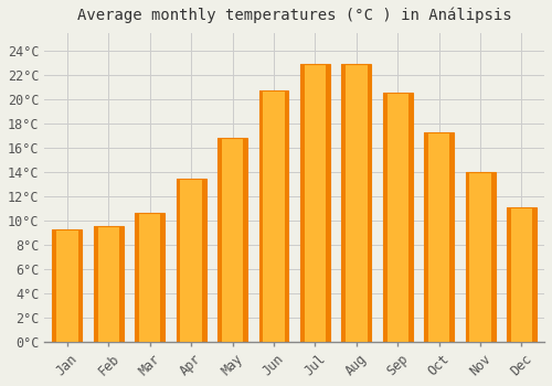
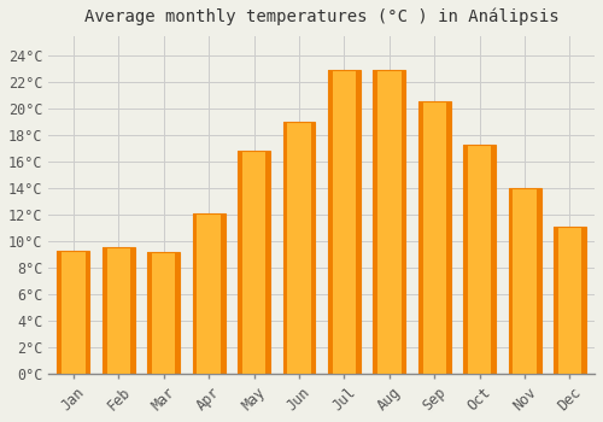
Mar: 10.6°C -> 9.2°C
Apr: 13.4°C -> 12.1°C
Jun: 20.7°C -> 19.0°C
